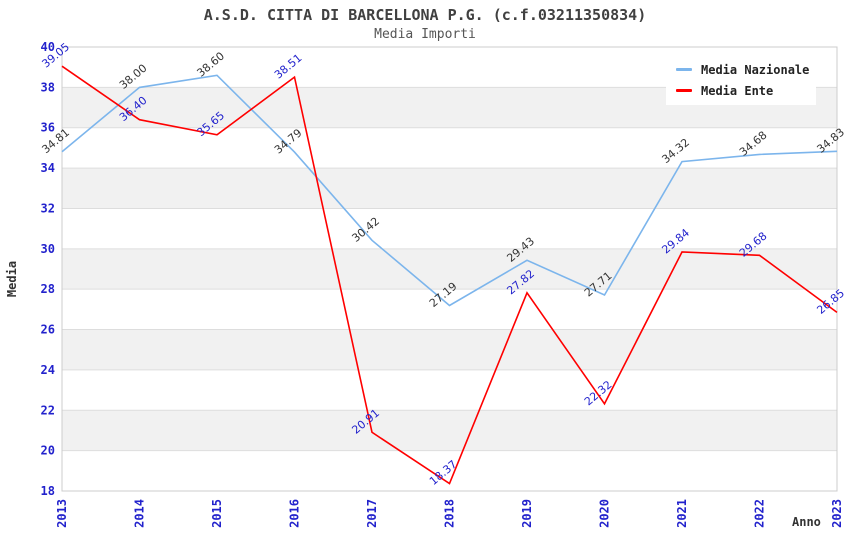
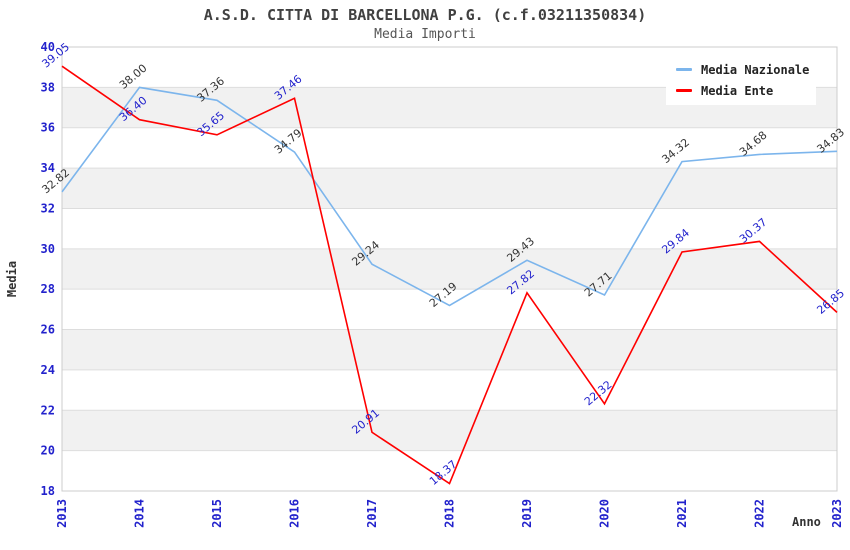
Media Nazionale/2013: 34.81 -> 32.82
Media Nazionale/2015: 38.60 -> 37.36
Media Ente/2016: 38.51 -> 37.46
Media Nazionale/2017: 30.42 -> 29.24
Media Ente/2022: 29.68 -> 30.37
